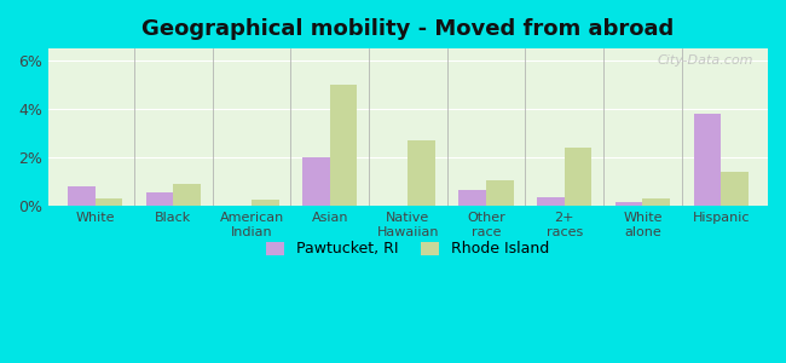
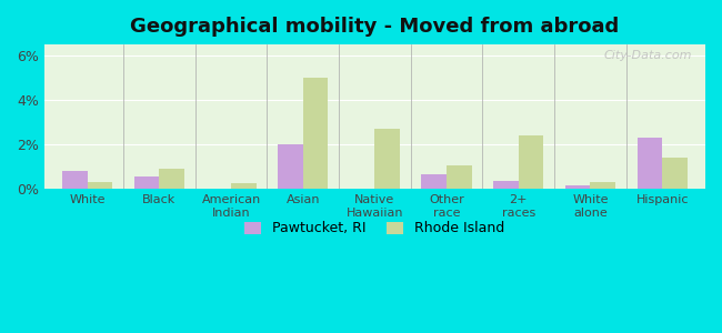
Pawtucket, RI/Hispanic: 3.80% -> 2.30%
